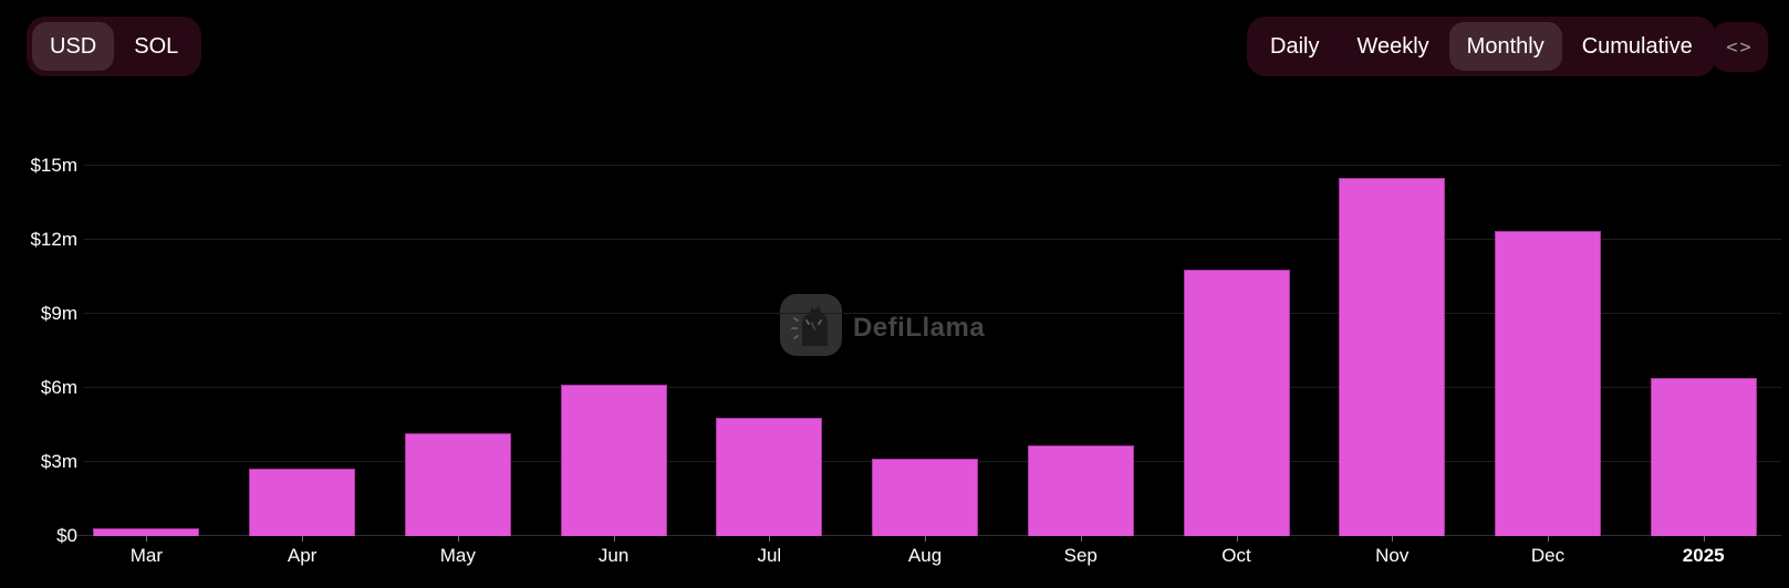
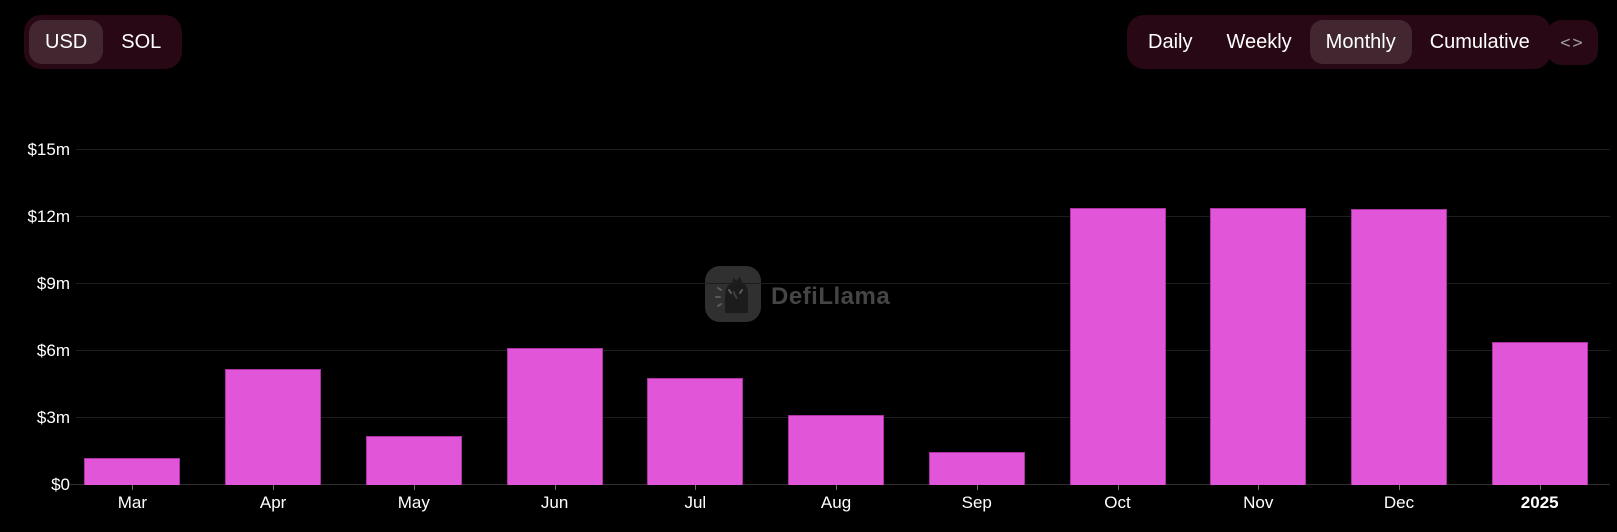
Mar: $0.3m -> $1.2m
Apr: $2.8m -> $5.2m
May: $4.2m -> $2.2m
Sep: $3.6m -> $1.5m
Oct: $10.8m -> $12.4m
Nov: $14.5m -> $12.4m
